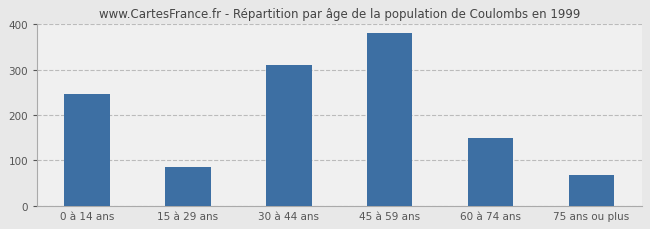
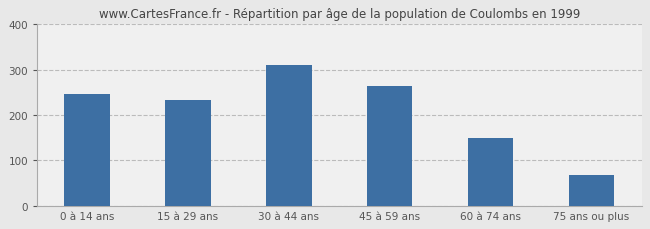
15 à 29 ans: 85 -> 233
45 à 59 ans: 380 -> 263
